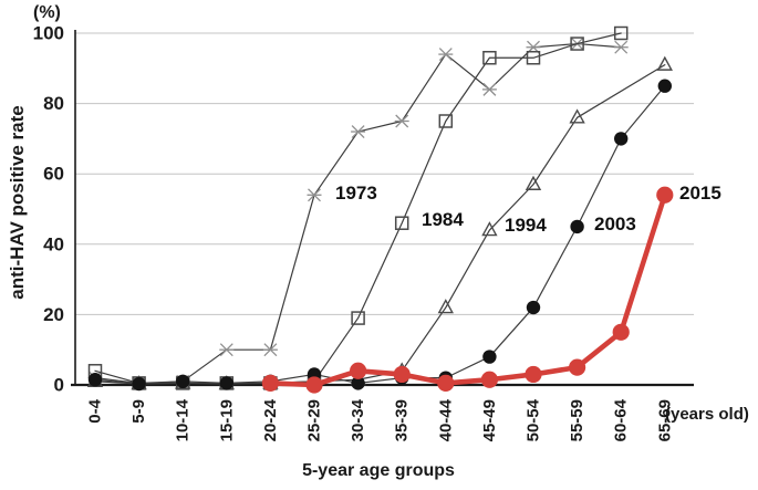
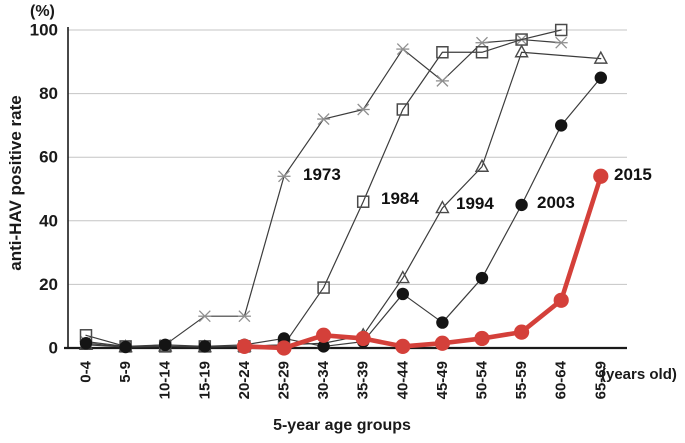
2003/40-44: 2 -> 17
1994/55-59: 76 -> 93
